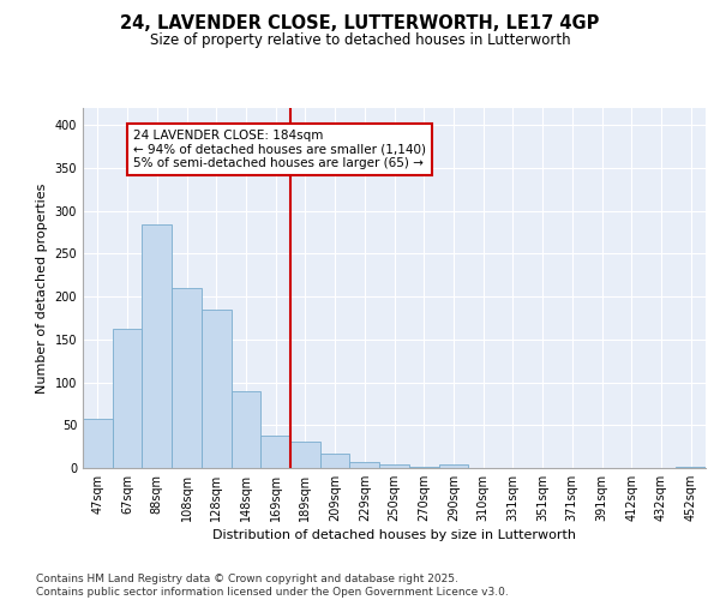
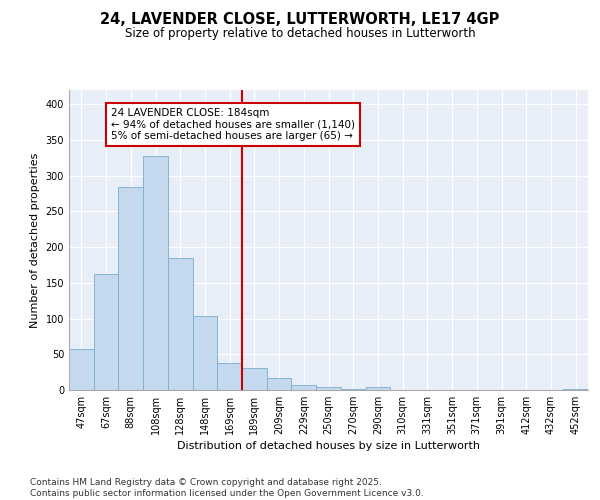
108sqm: 210 -> 328
148sqm: 90 -> 103
